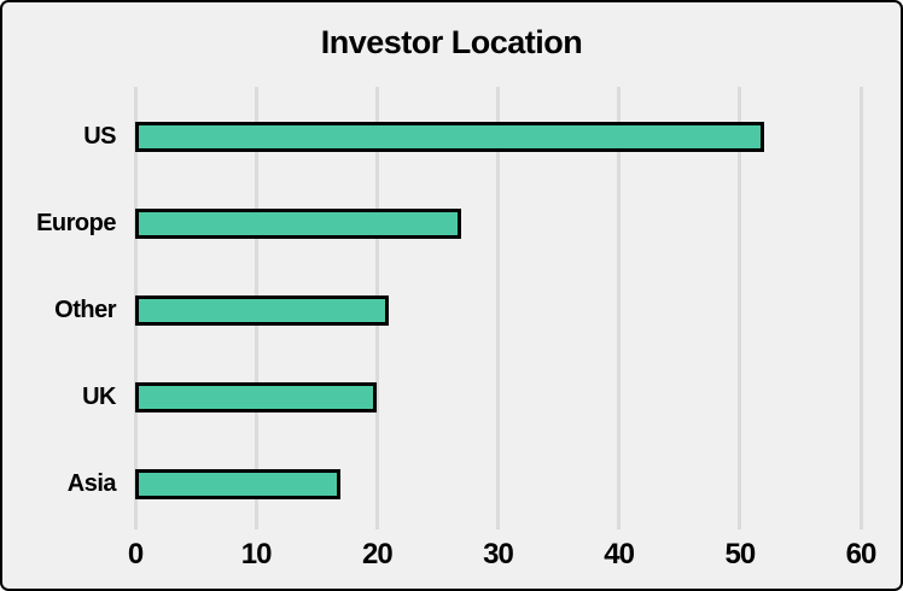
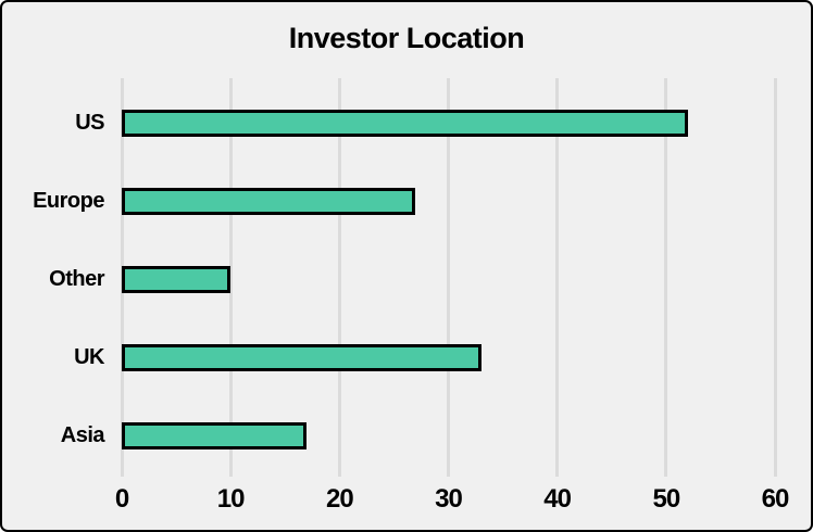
Other: 21 -> 10
UK: 20 -> 33
